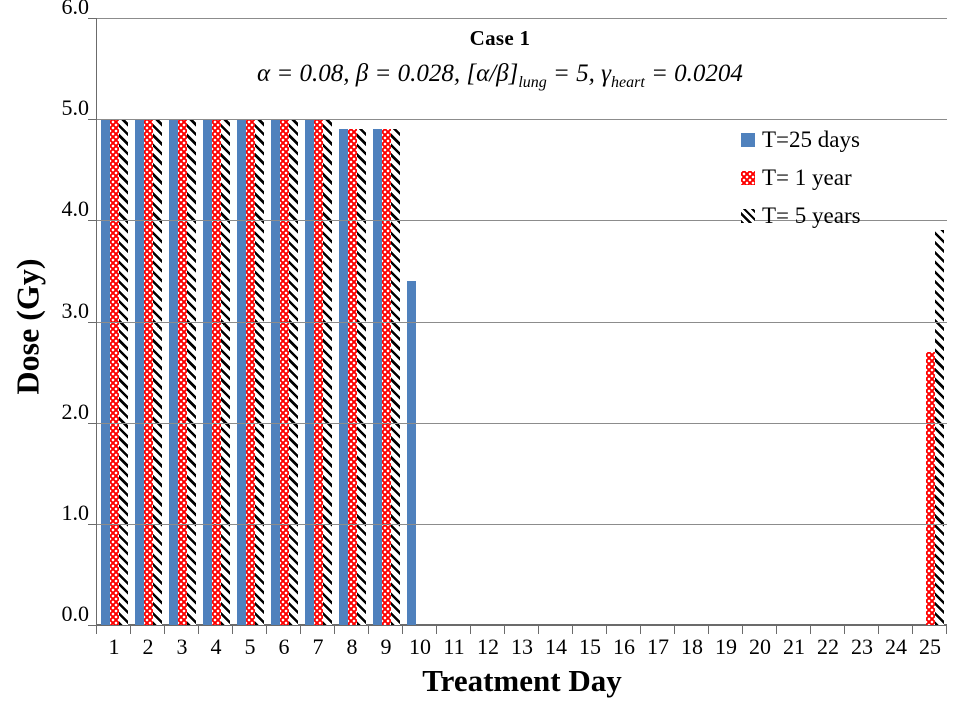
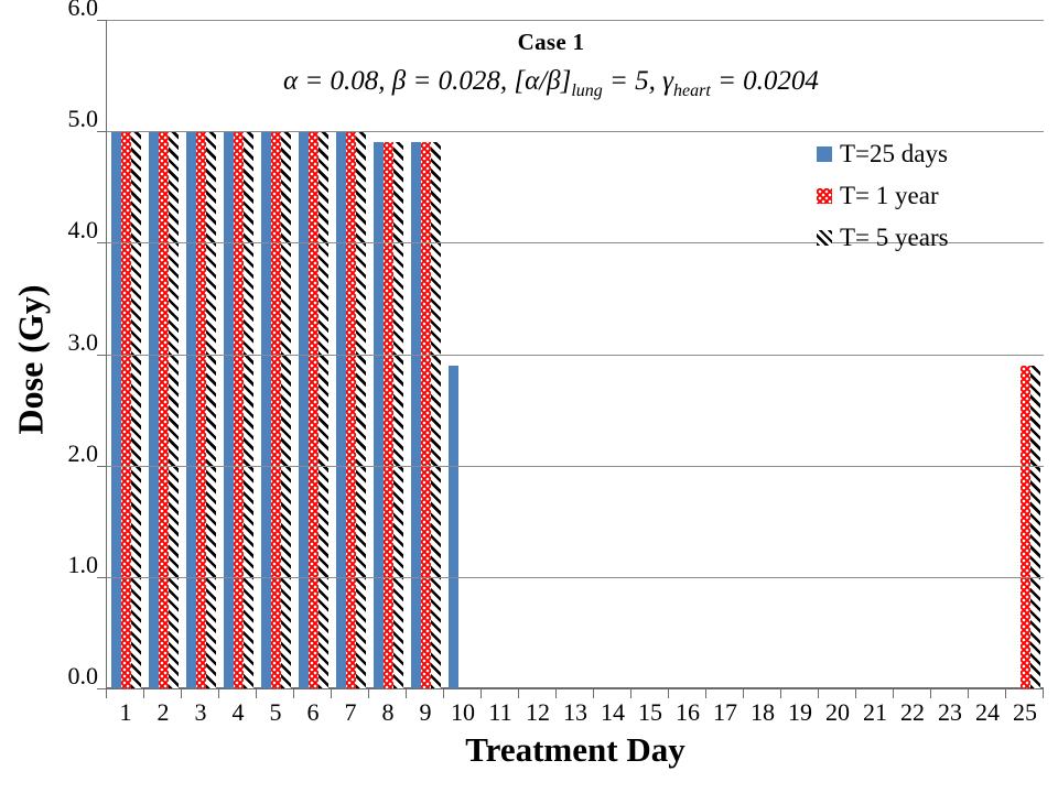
T=25 days/10: 3.4 -> 2.9
T= 1 year/25: 2.7 -> 2.9
T= 5 years/25: 3.9 -> 2.9
